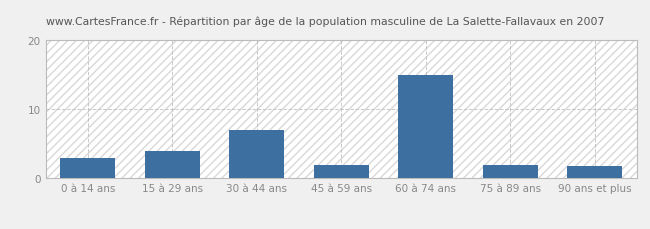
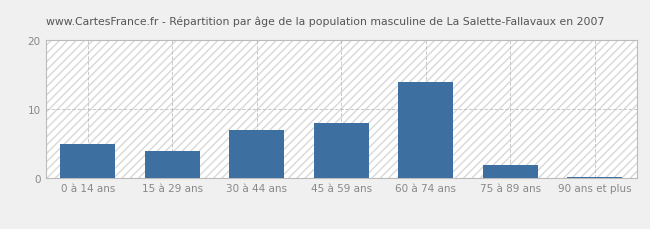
0 à 14 ans: 3.0 -> 5.0
45 à 59 ans: 2.0 -> 8.0
60 à 74 ans: 15.0 -> 14.0
90 ans et plus: 1.8 -> 0.2
